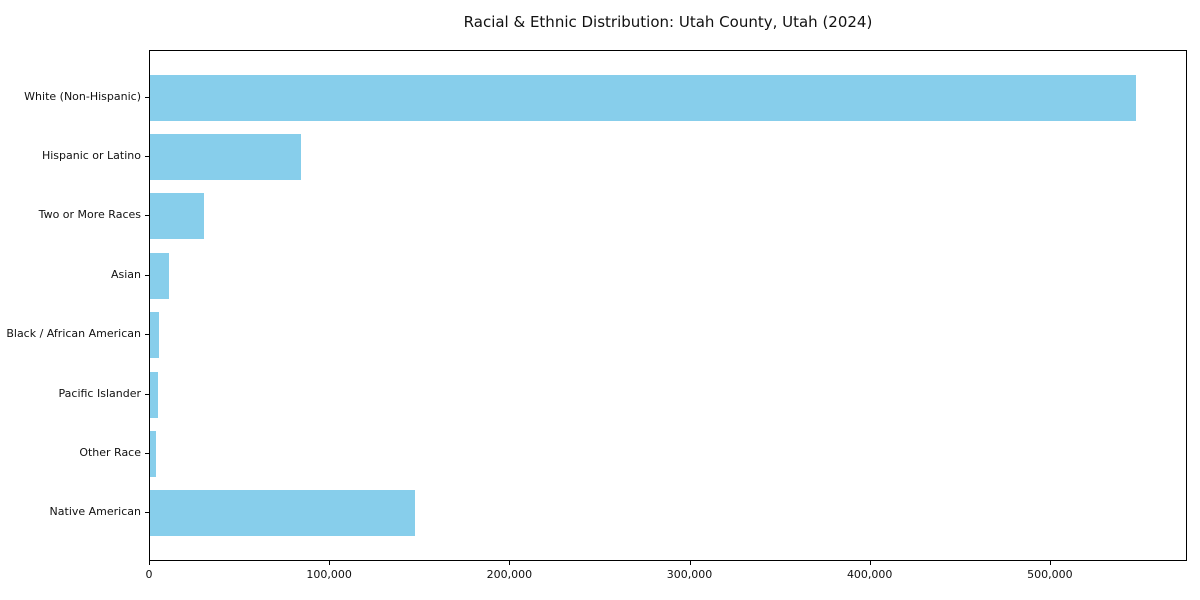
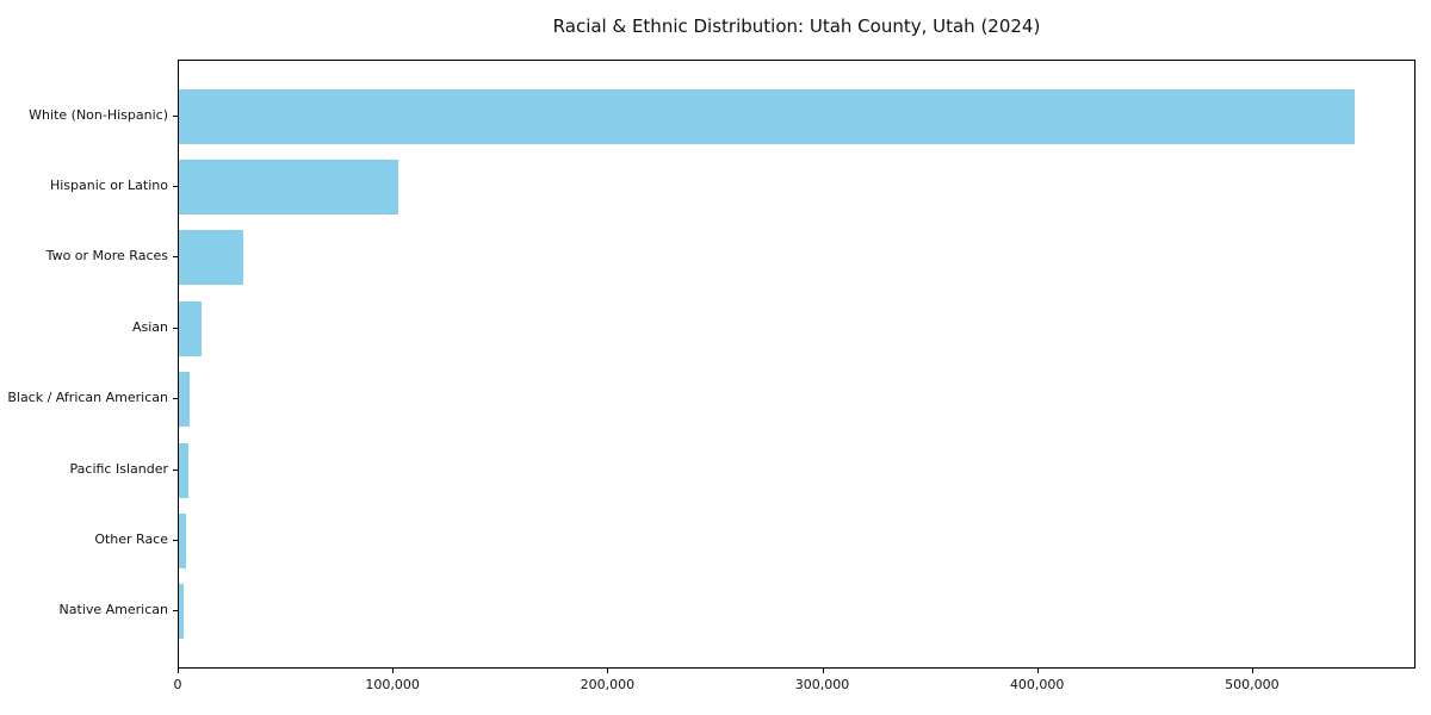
Hispanic or Latino: 84000 -> 102000
Native American: 147000 -> 2000
